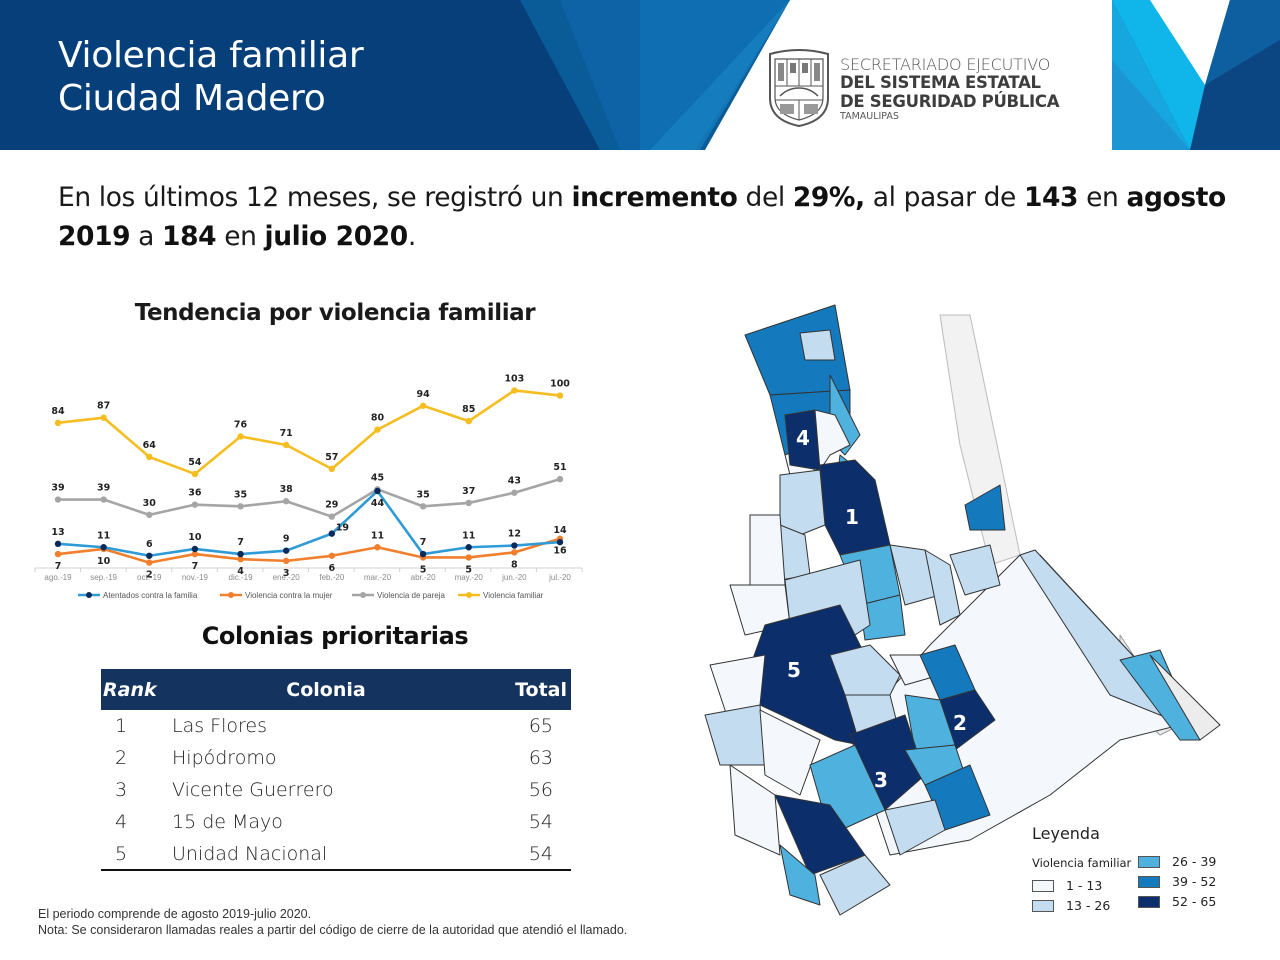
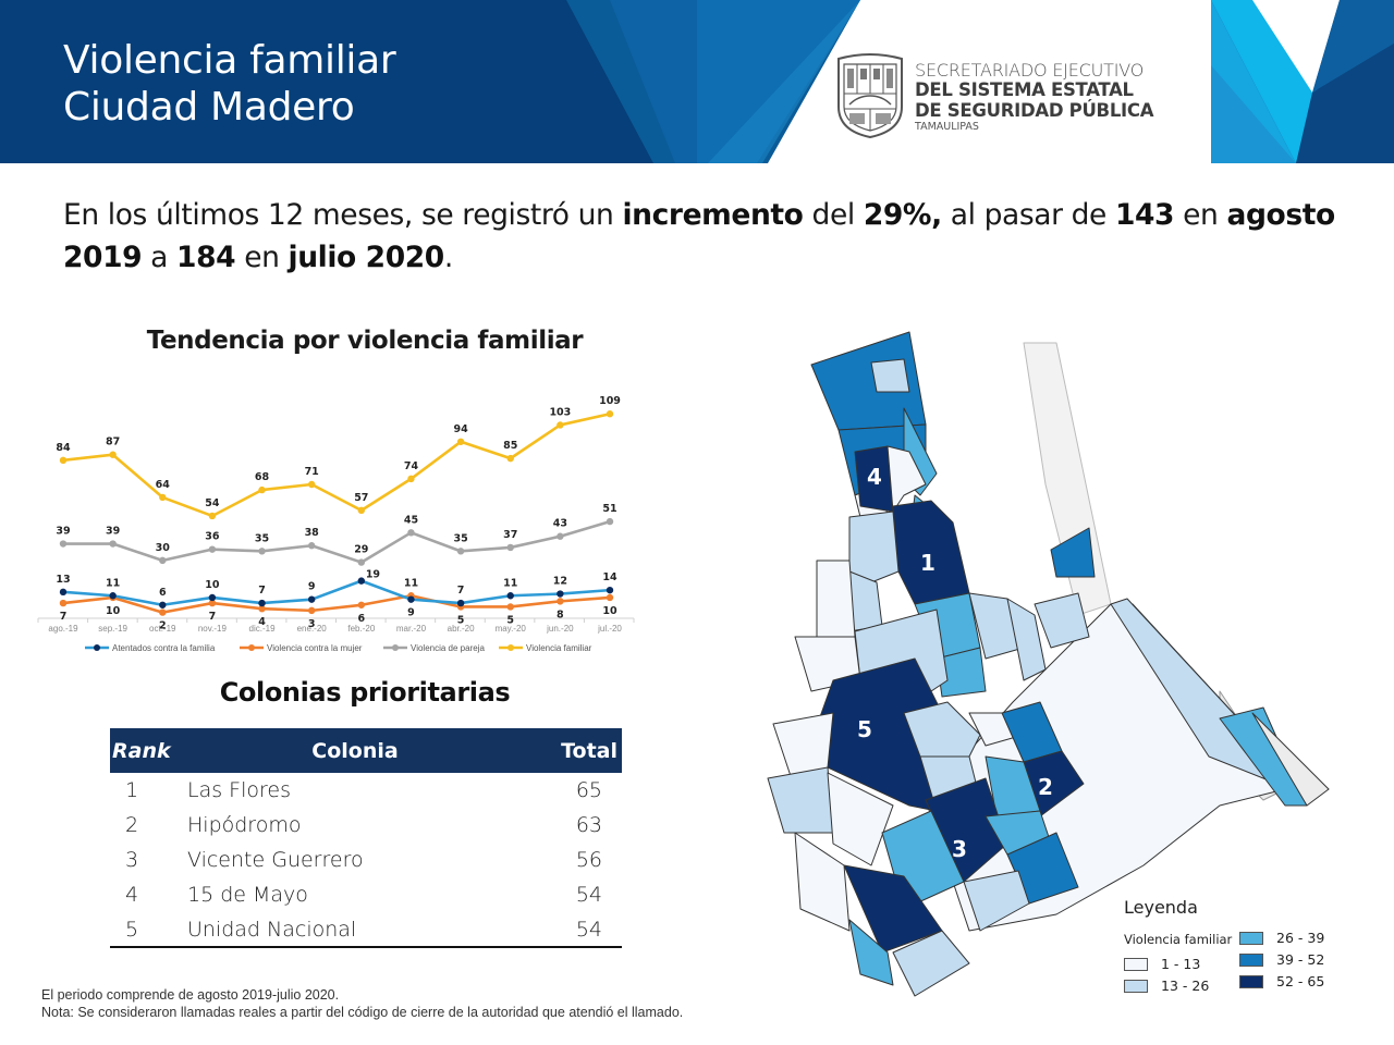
Violencia familiar/dic.-19: 76 -> 68
Atentados contra la familia/mar.-20: 44 -> 9
Violencia familiar/mar.-20: 80 -> 74
Violencia contra la mujer/jul.-20: 16 -> 10
Violencia familiar/jul.-20: 100 -> 109
